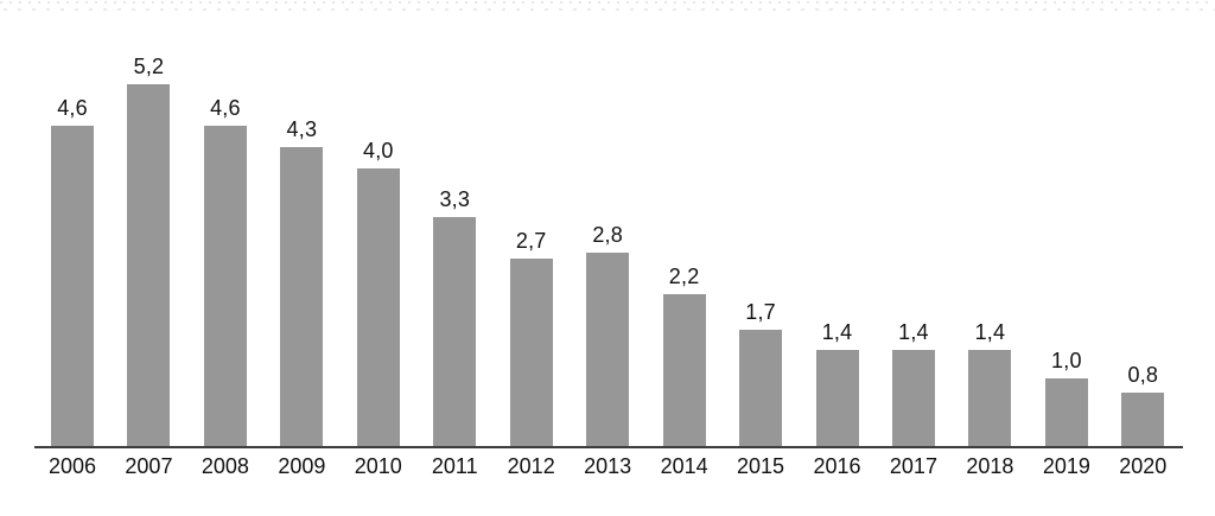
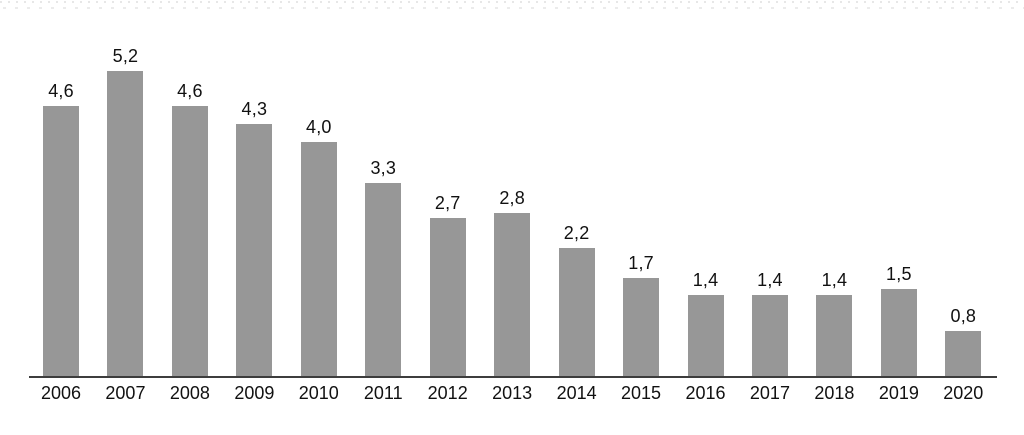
2019: 1,0 -> 1,5
